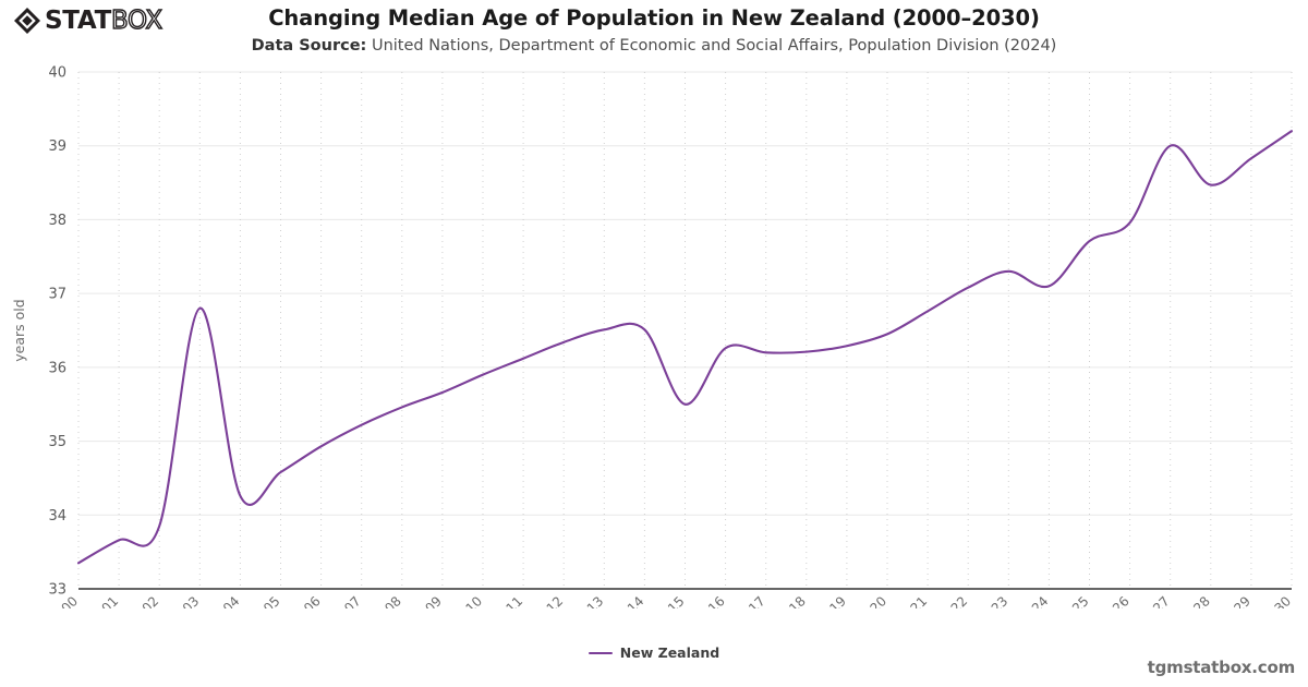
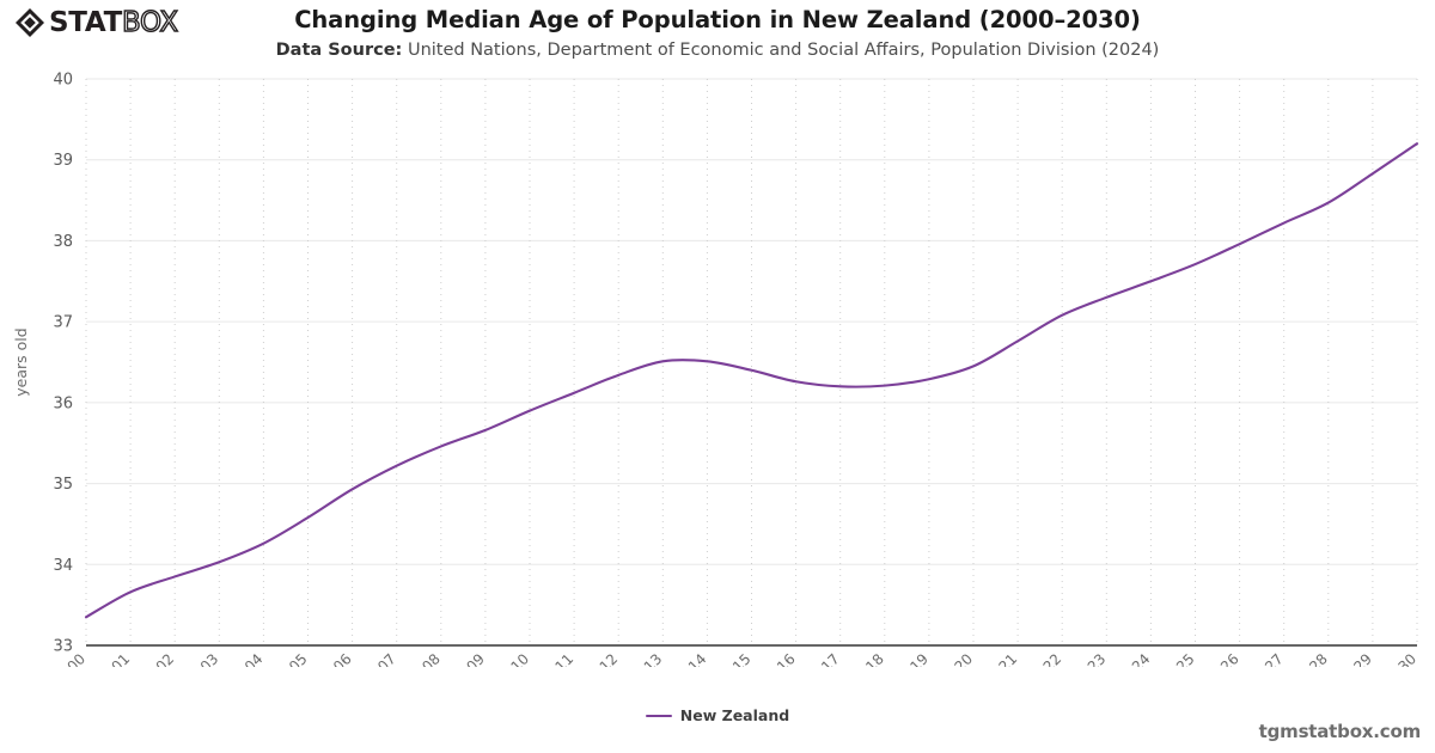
2003: 36.8 -> 34.0
2015: 35.5 -> 36.4
2024: 37.1 -> 37.5
2027: 39.0 -> 38.2
